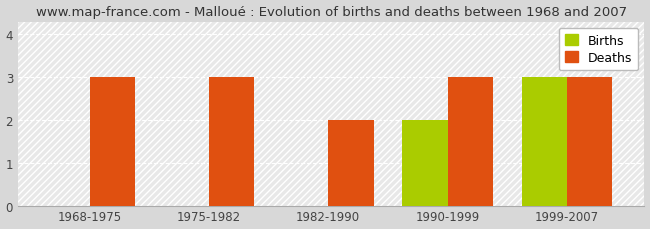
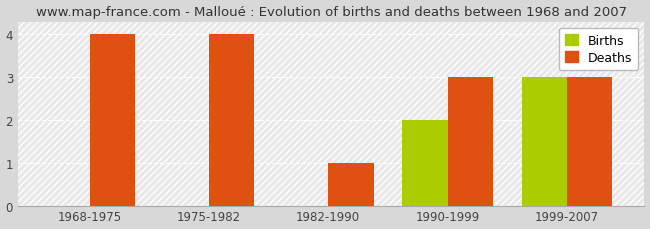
Deaths/1968-1975: 3 -> 4
Deaths/1975-1982: 3 -> 4
Deaths/1982-1990: 2 -> 1
